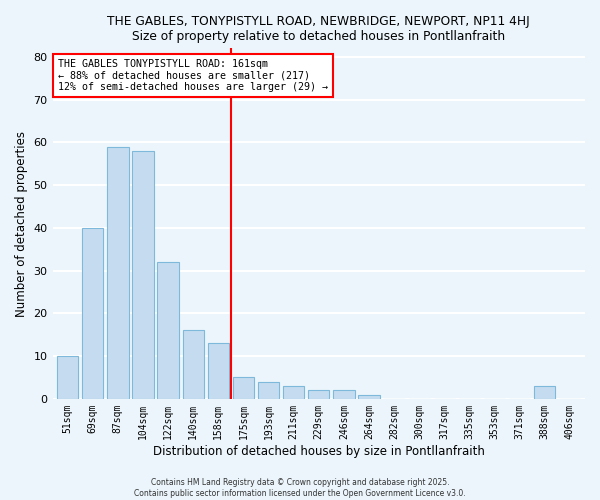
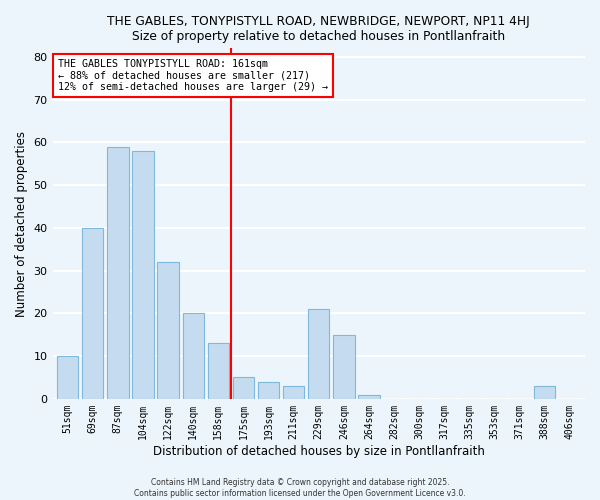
140sqm: 16 -> 20
229sqm: 2 -> 21
246sqm: 2 -> 15
